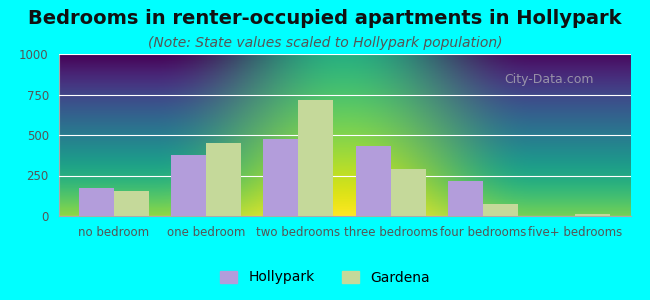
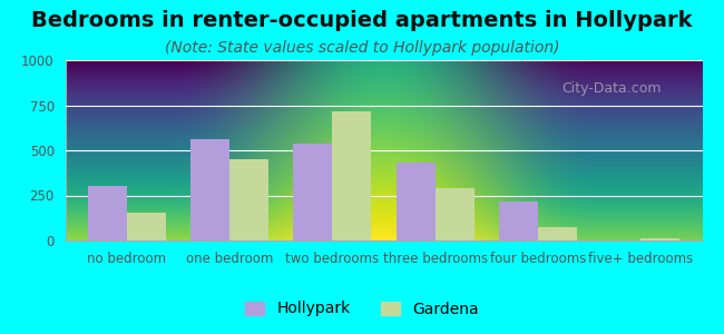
Hollypark/no bedroom: 180 -> 300
Hollypark/one bedroom: 380 -> 560
Hollypark/two bedrooms: 480 -> 540
